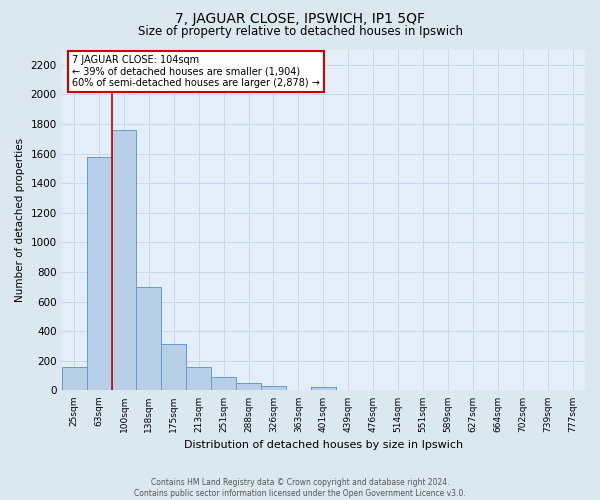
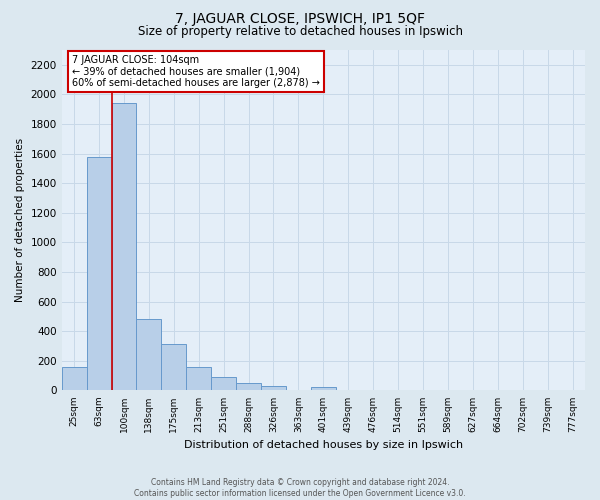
100sqm: 1760 -> 1940
138sqm: 700 -> 480
